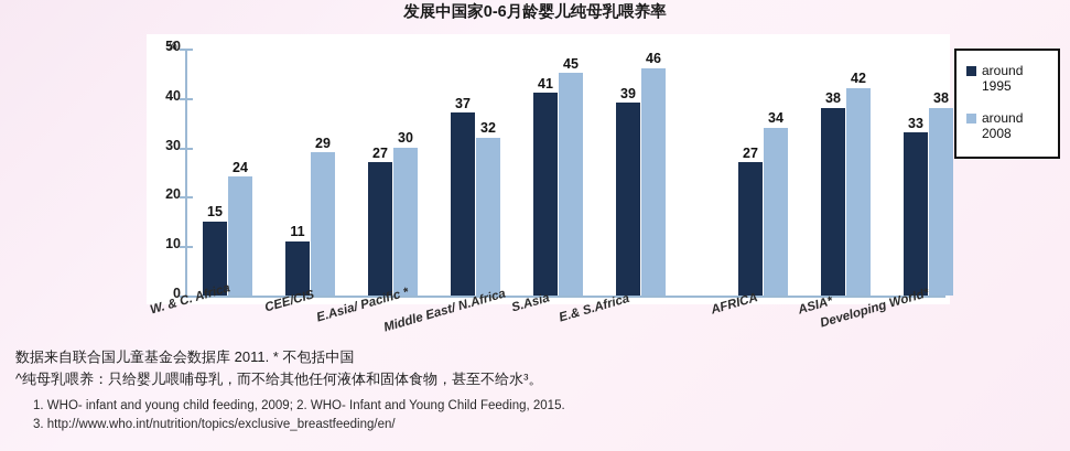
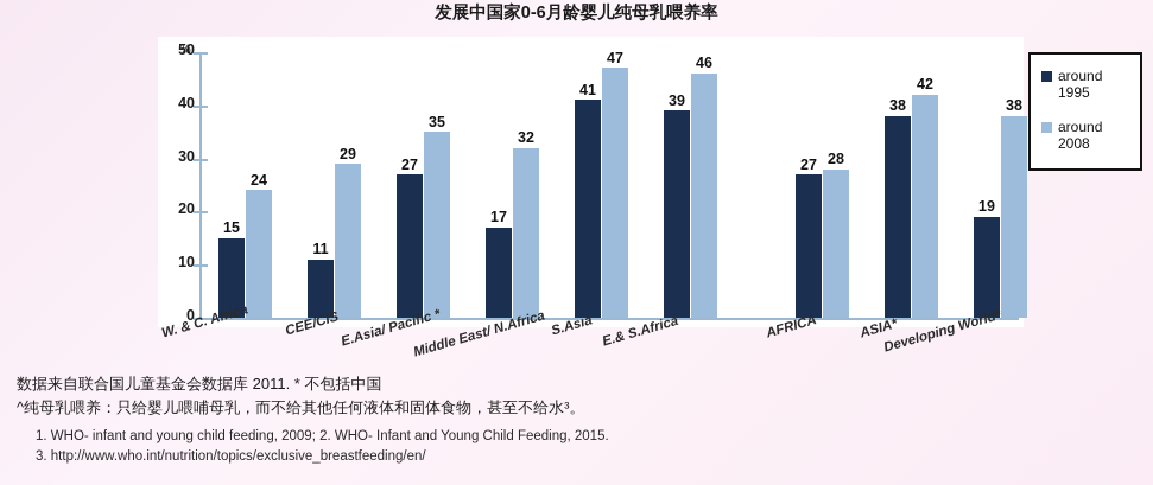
around 2008/E.Asia/ Pacific *: 30 -> 35
around 1995/Middle East/ N.Africa: 37 -> 17
around 2008/S.Asia: 45 -> 47
around 2008/AFRICA: 34 -> 28
around 1995/Developing World*: 33 -> 19
